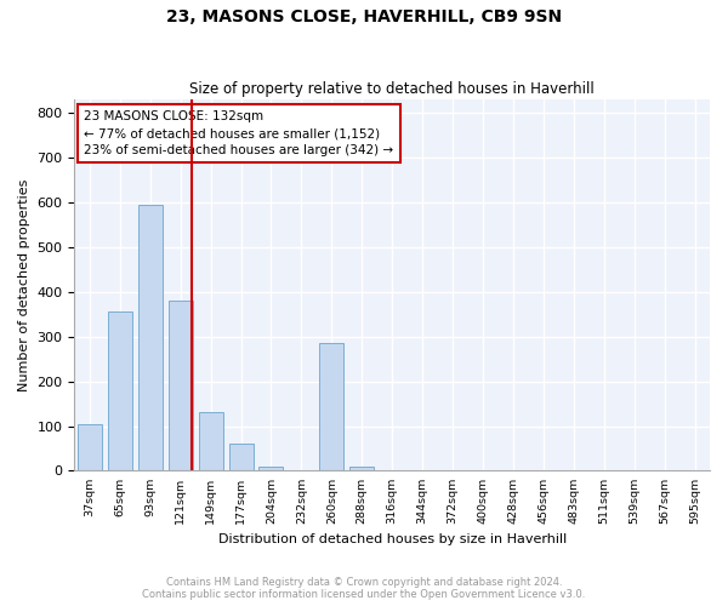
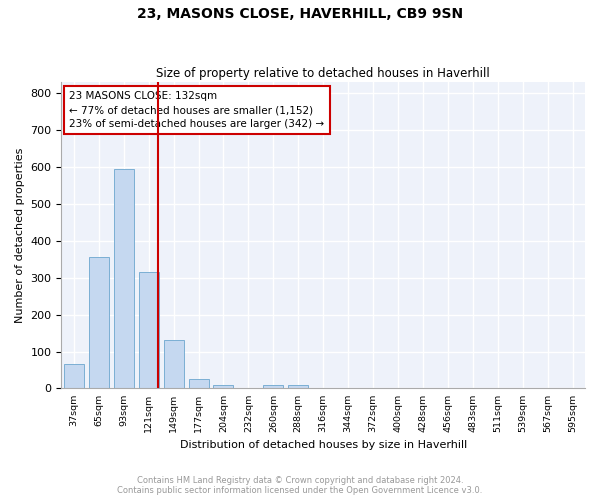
37sqm: 105 -> 65
121sqm: 380 -> 315
177sqm: 60 -> 25
260sqm: 285 -> 8
